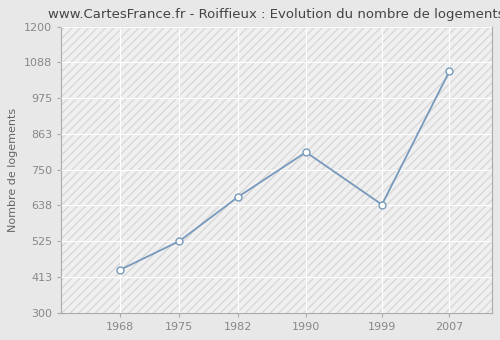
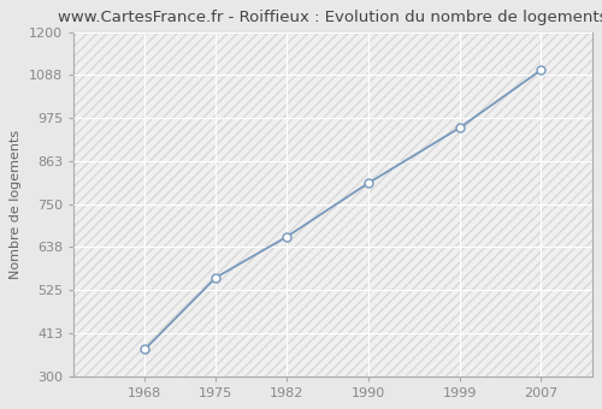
1968: 435 -> 370
1975: 525 -> 558
1999: 640 -> 950
2007: 1060 -> 1101
